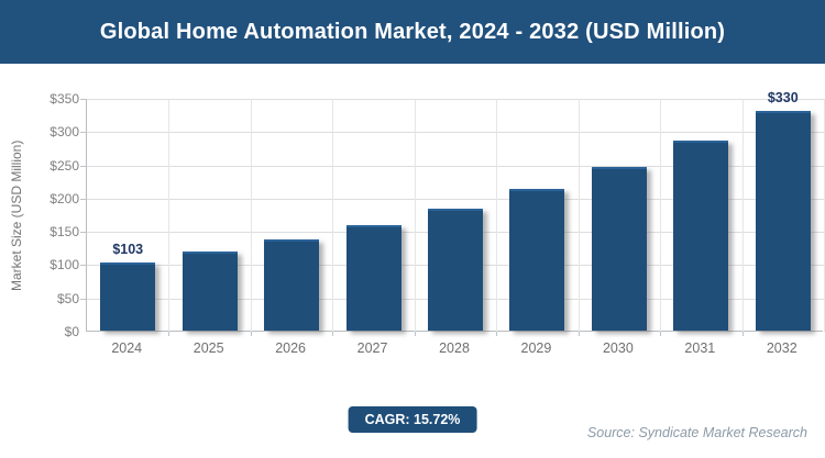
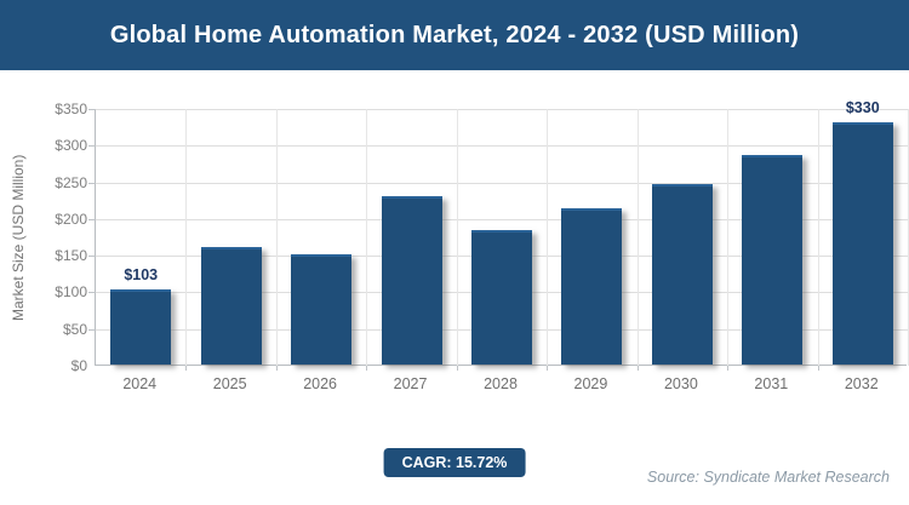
2025: $120 -> $160
2026: $140 -> $150
2027: $160 -> $230
